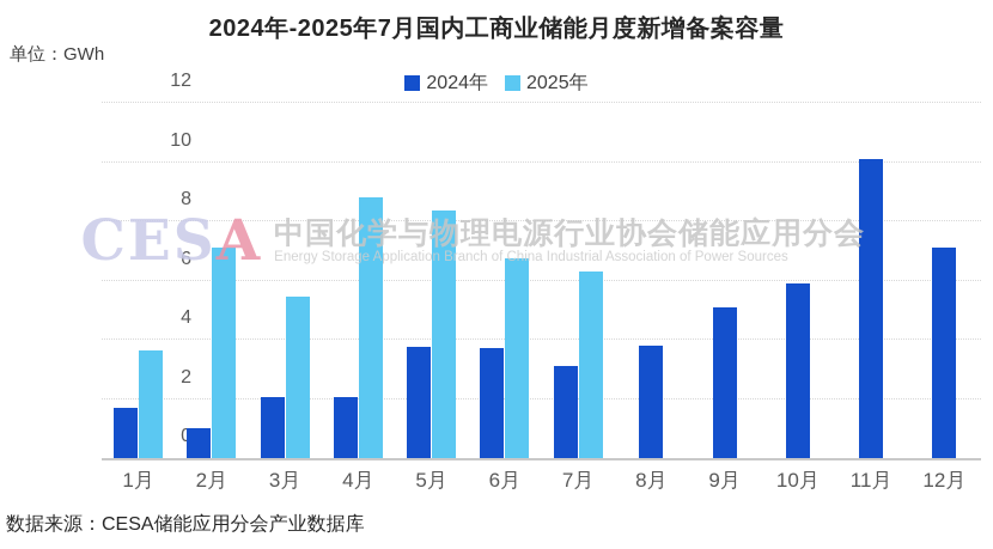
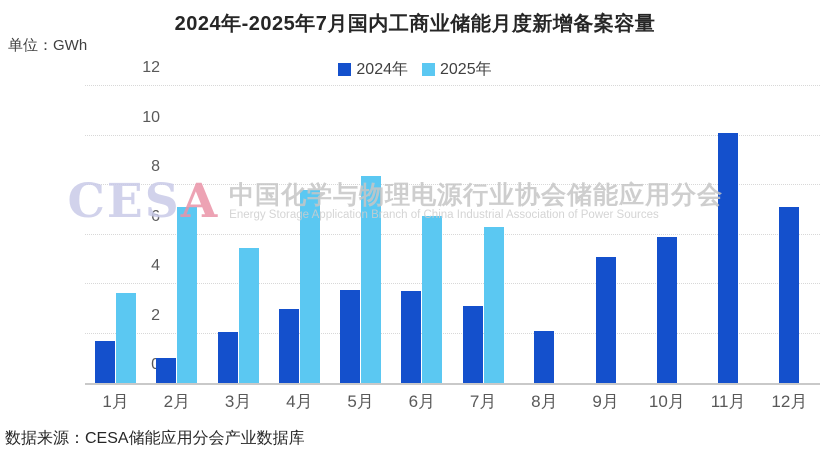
2024年/4月: 2.0 -> 3.0
2025年/4月: 8.8 -> 7.8
2024年/8月: 3.8 -> 2.1
